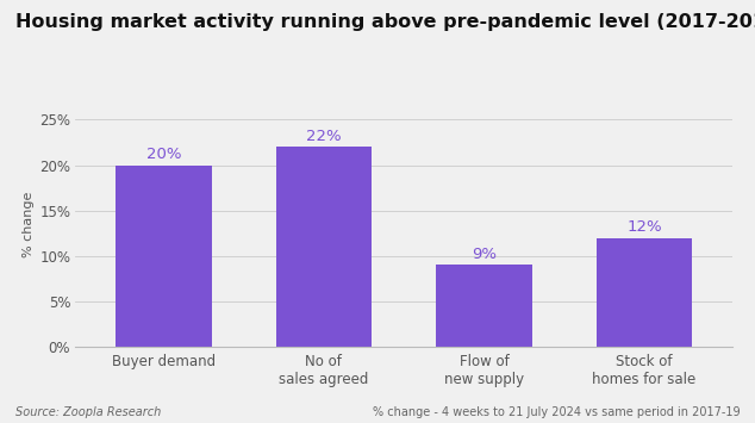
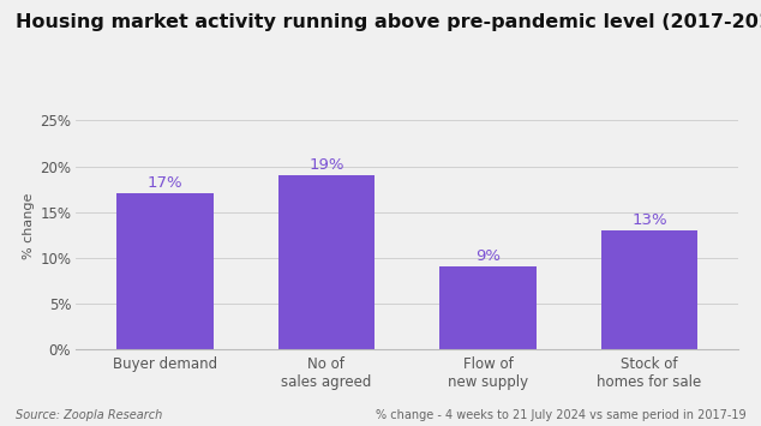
Buyer demand: 20% -> 17%
No of sales agreed: 22% -> 19%
Stock of homes for sale: 12% -> 13%
